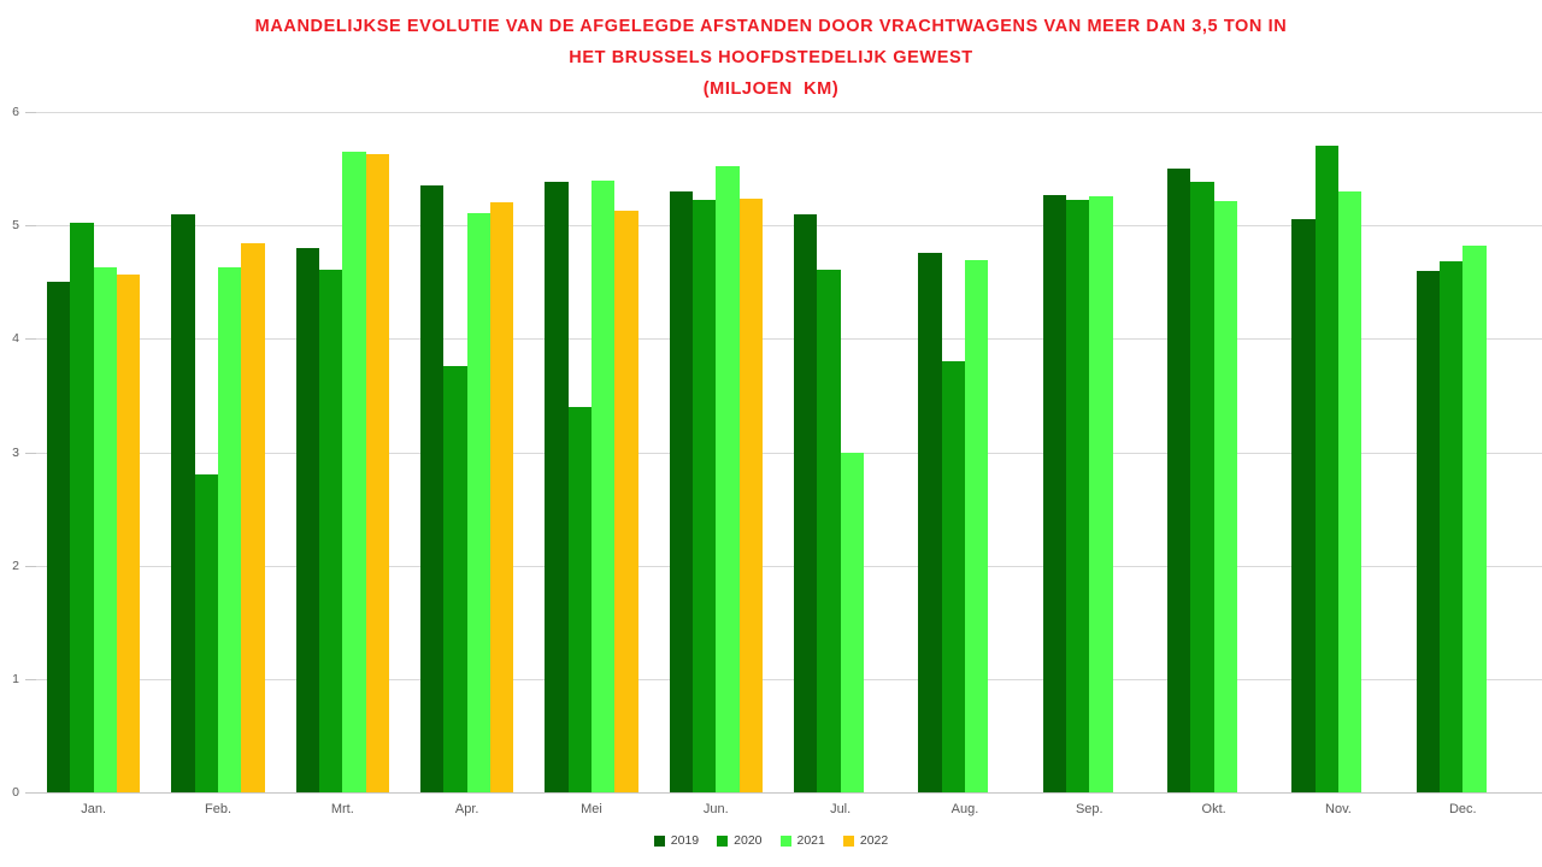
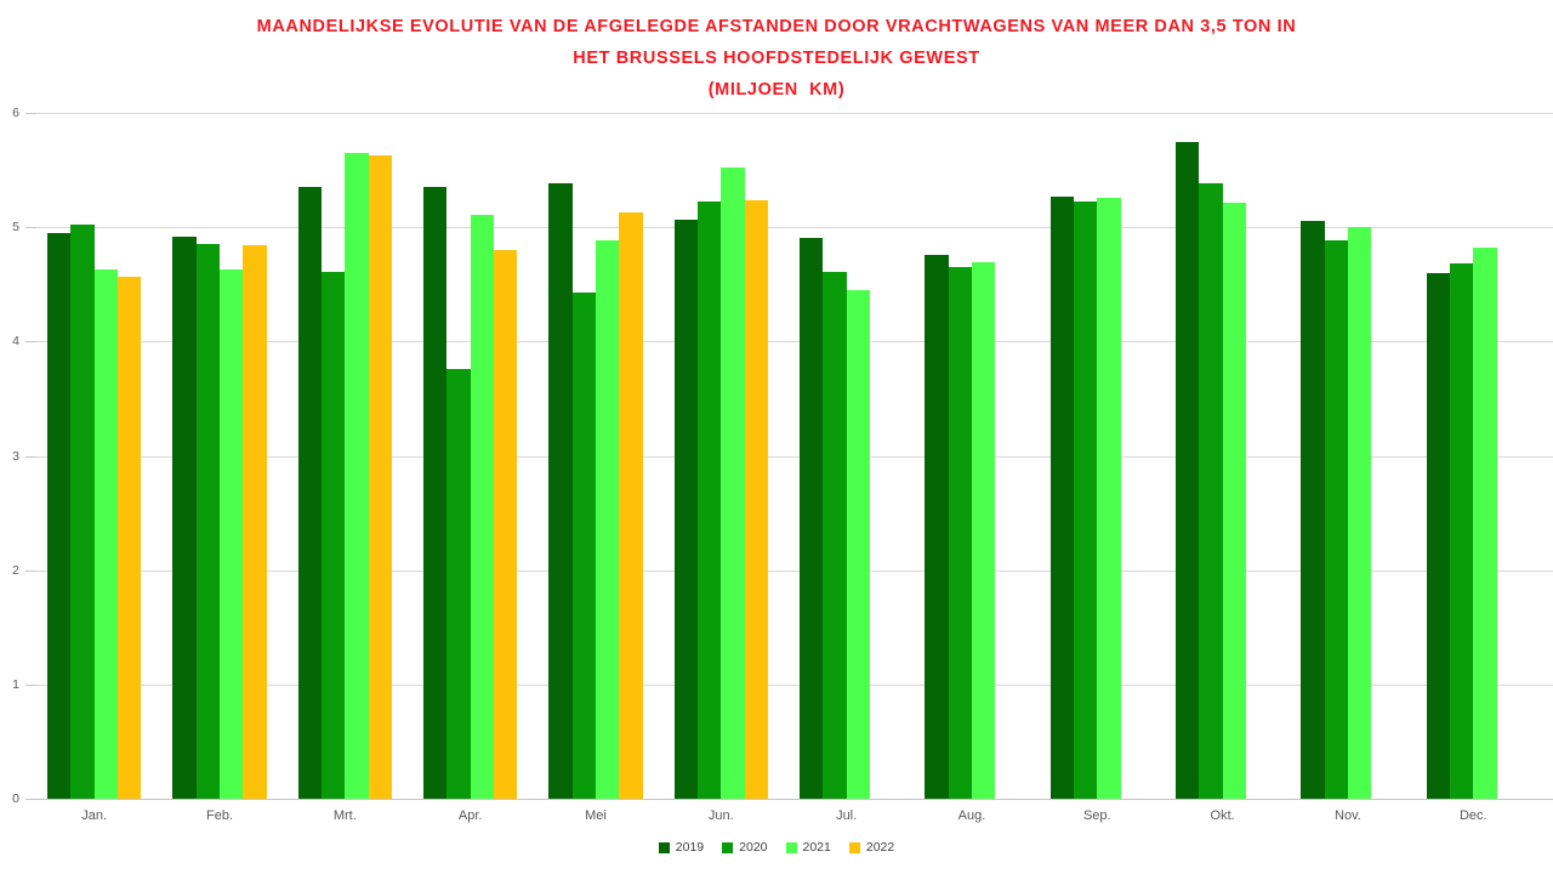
2019/Jan.: 4.5 -> 5.0
2019/Feb.: 5.1 -> 4.9
2020/Feb.: 2.8 -> 4.8
2019/Mrt.: 4.8 -> 5.3
2022/Apr.: 5.2 -> 4.8
2020/Mei: 3.4 -> 4.4
2021/Mei: 5.4 -> 4.9
2019/Jun.: 5.3 -> 5.1
2019/Jul.: 5.1 -> 4.9
2021/Jul.: 3.0 -> 4.5
2020/Aug.: 3.8 -> 4.7
2019/Okt.: 5.5 -> 5.8
2020/Nov.: 5.7 -> 4.9
2021/Nov.: 5.3 -> 5.0
